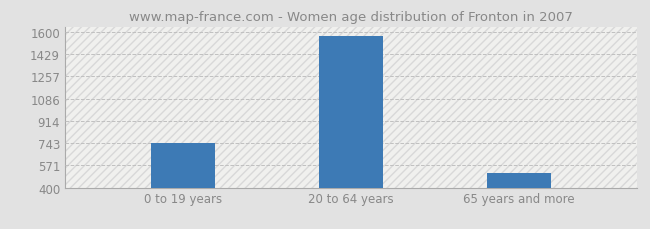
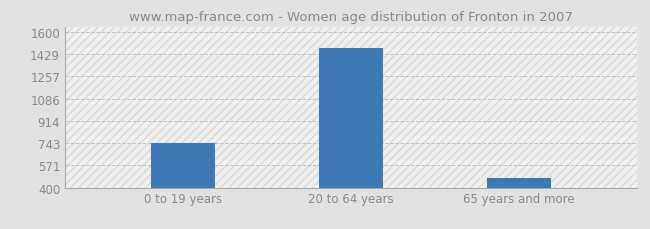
20 to 64 years: 1570 -> 1480
65 years and more: 510 -> 470
